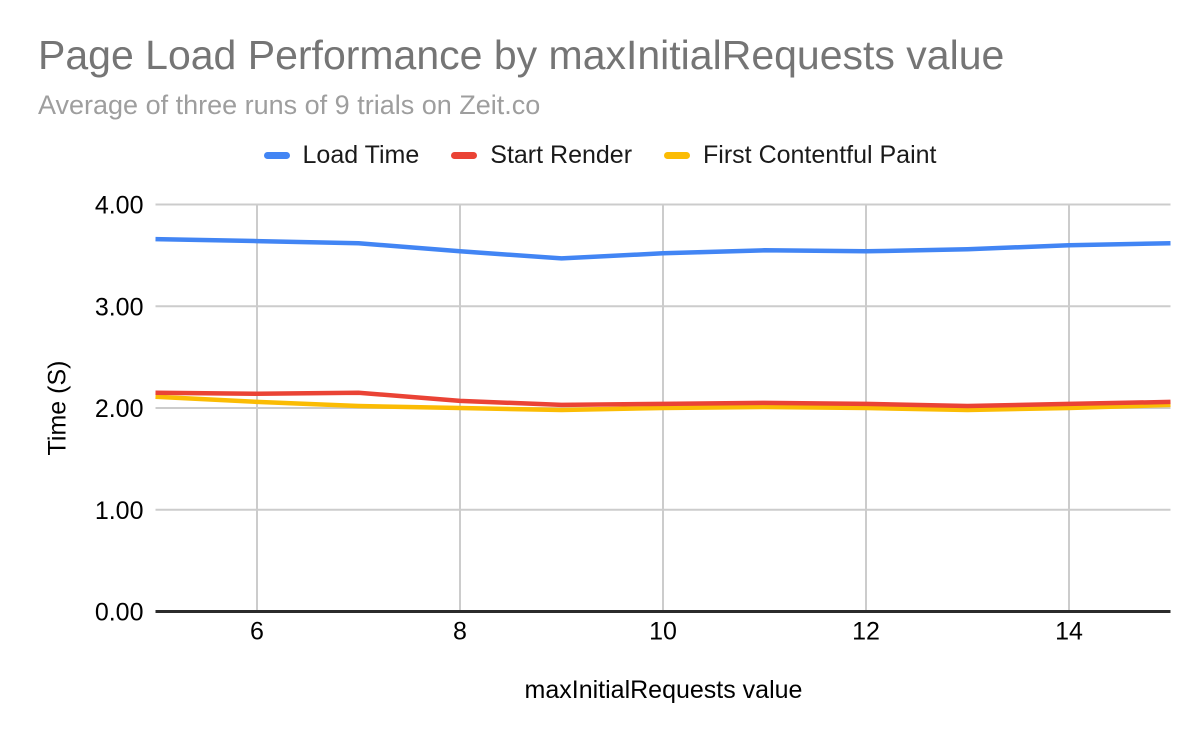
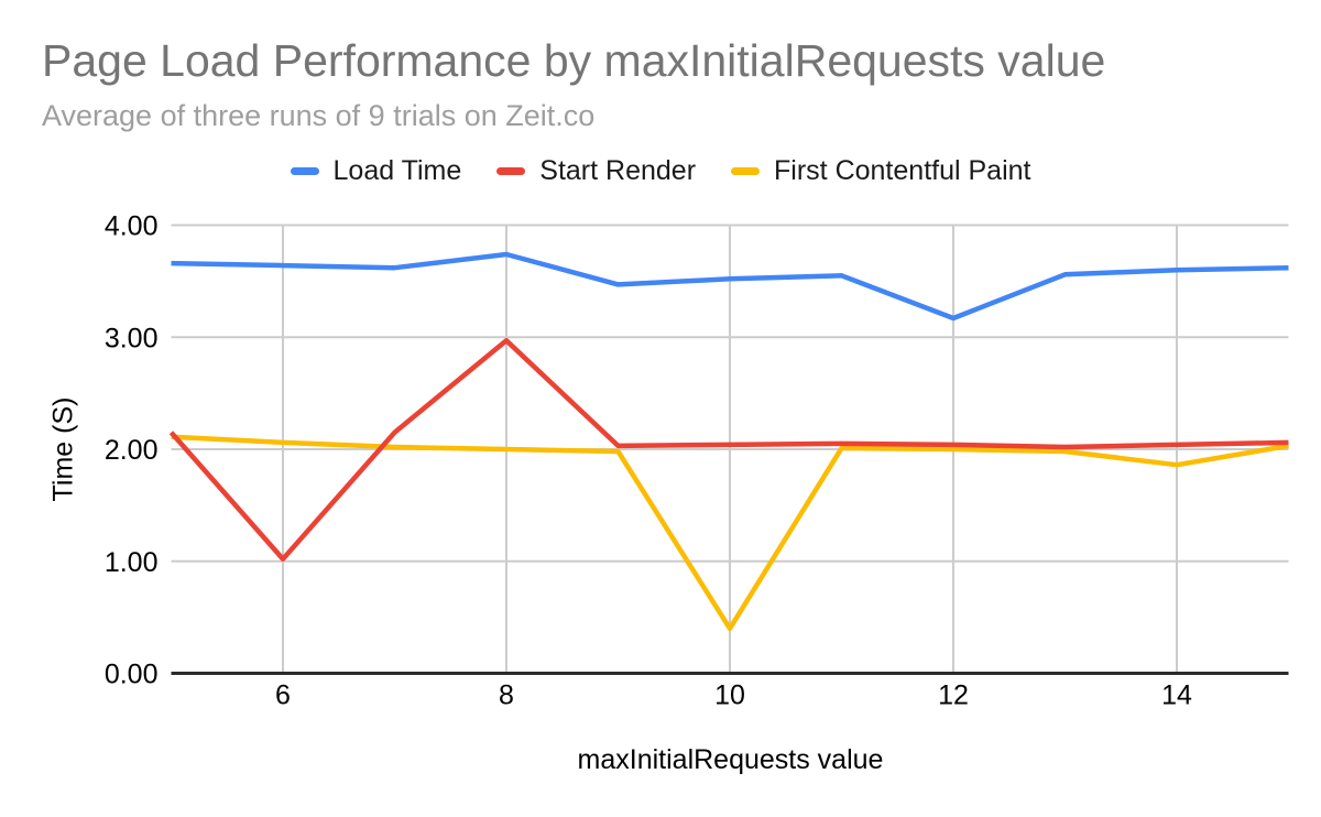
Start Render/6: 2.14 -> 1.02
Load Time/8: 3.54 -> 3.74
Start Render/8: 2.07 -> 2.97
First Contentful Paint/10: 2.00 -> 0.40
Load Time/12: 3.54 -> 3.17
First Contentful Paint/14: 2.00 -> 1.86
